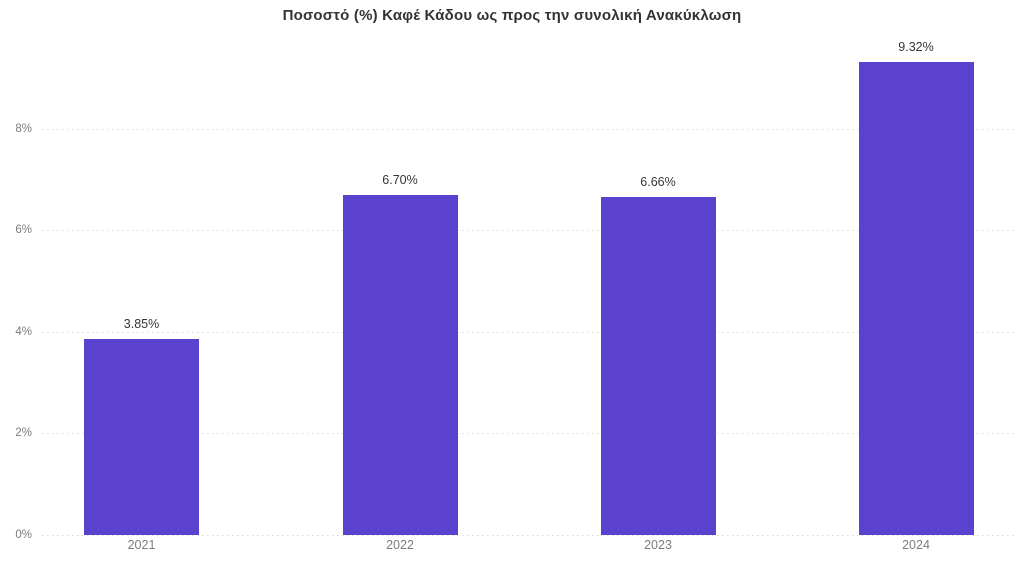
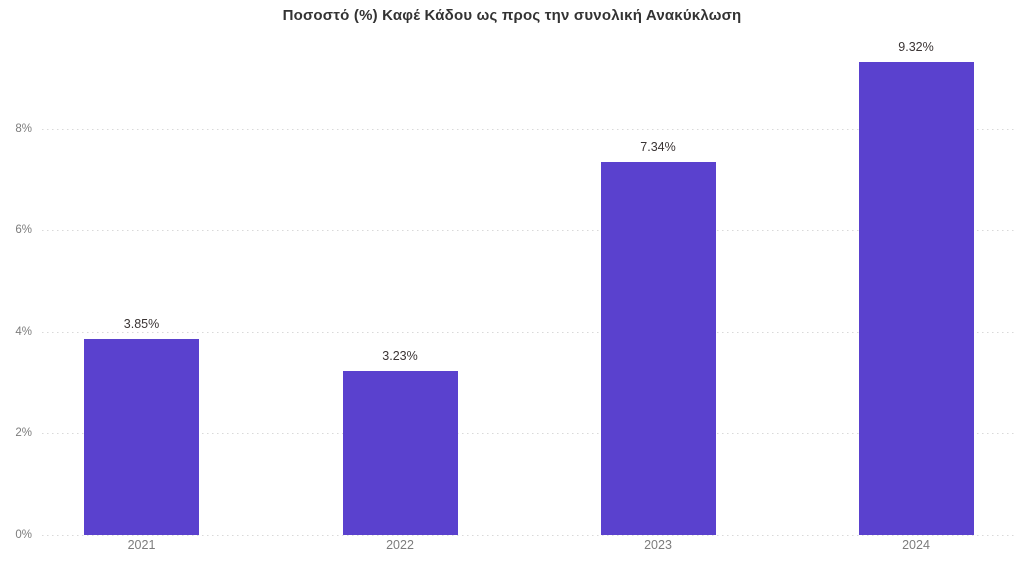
2022: 6.70% -> 3.23%
2023: 6.66% -> 7.34%
